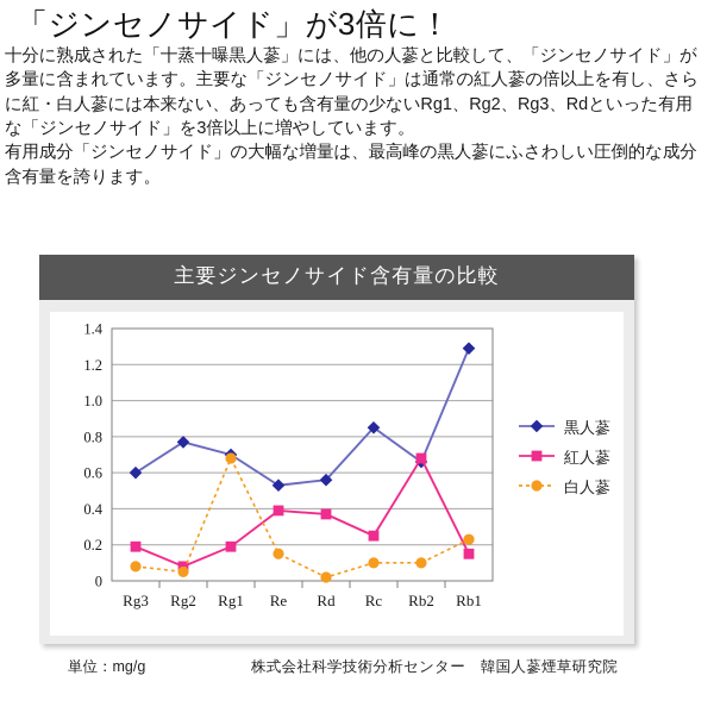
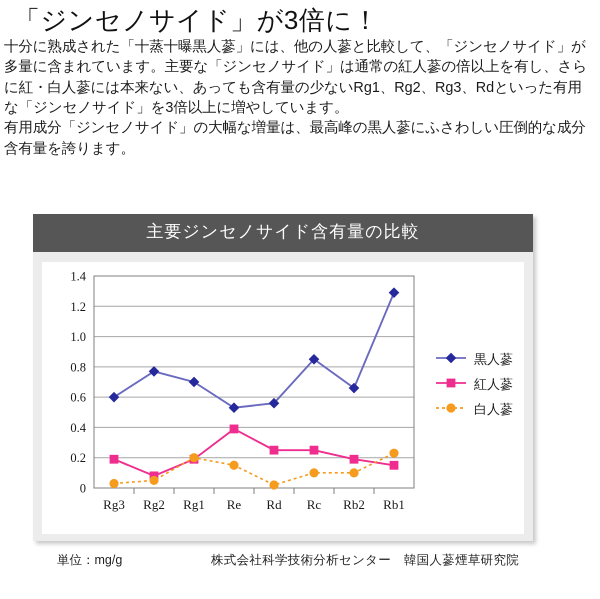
白人蔘/Rg3: 0.08 -> 0.03
白人蔘/Rg1: 0.68 -> 0.20
紅人蔘/Rd: 0.37 -> 0.25
紅人蔘/Rb2: 0.68 -> 0.19
